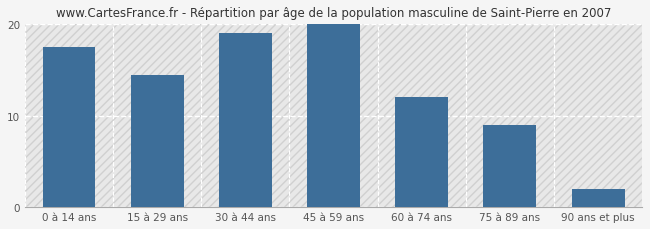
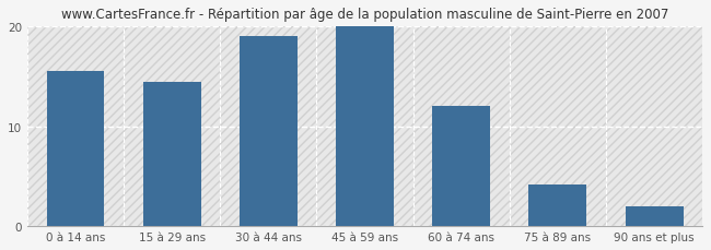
0 à 14 ans: 17.5 -> 15.6
75 à 89 ans: 9.0 -> 4.2
